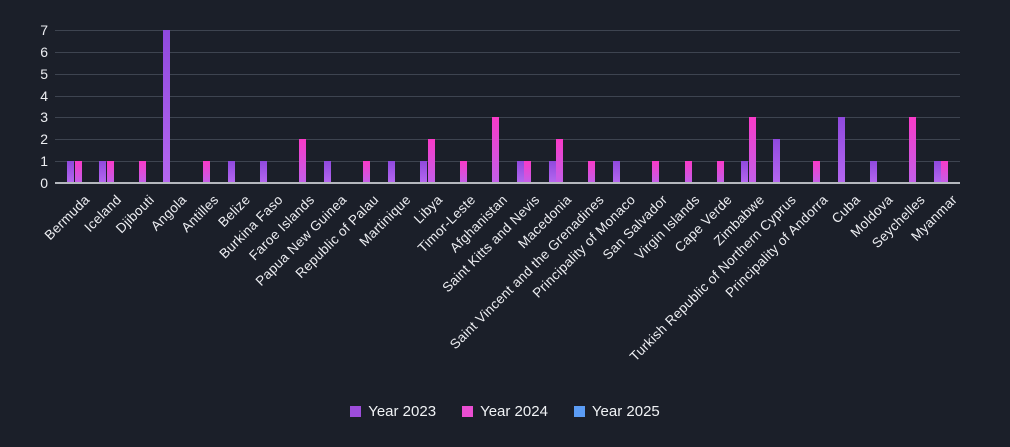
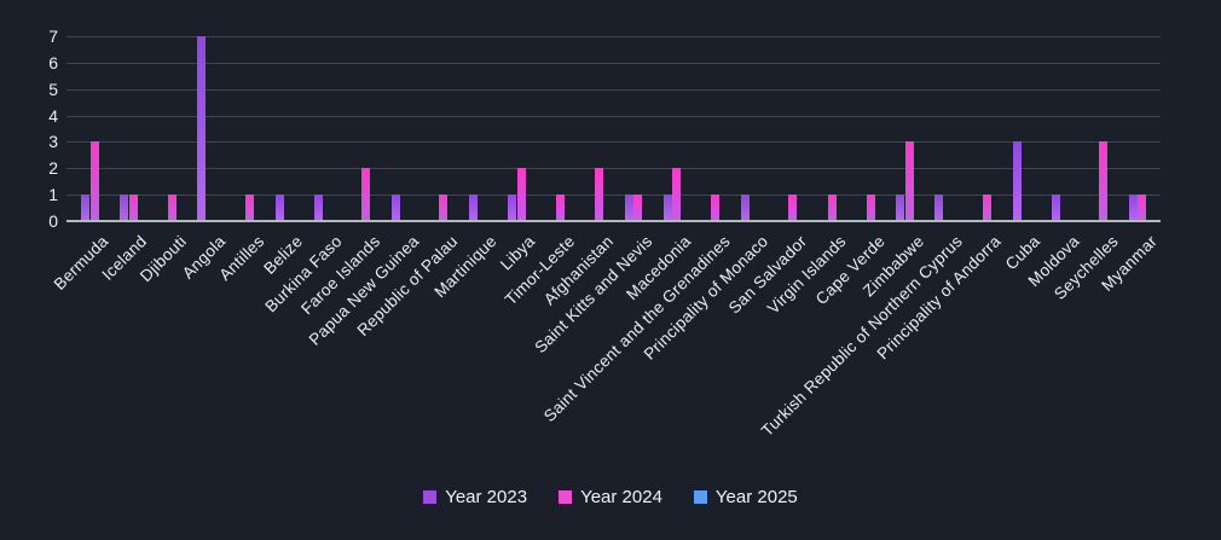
Year 2024/Bermuda: 1 -> 3
Year 2024/Afghanistan: 3 -> 2
Year 2023/Turkish Republic of Northern Cyprus: 2 -> 1
